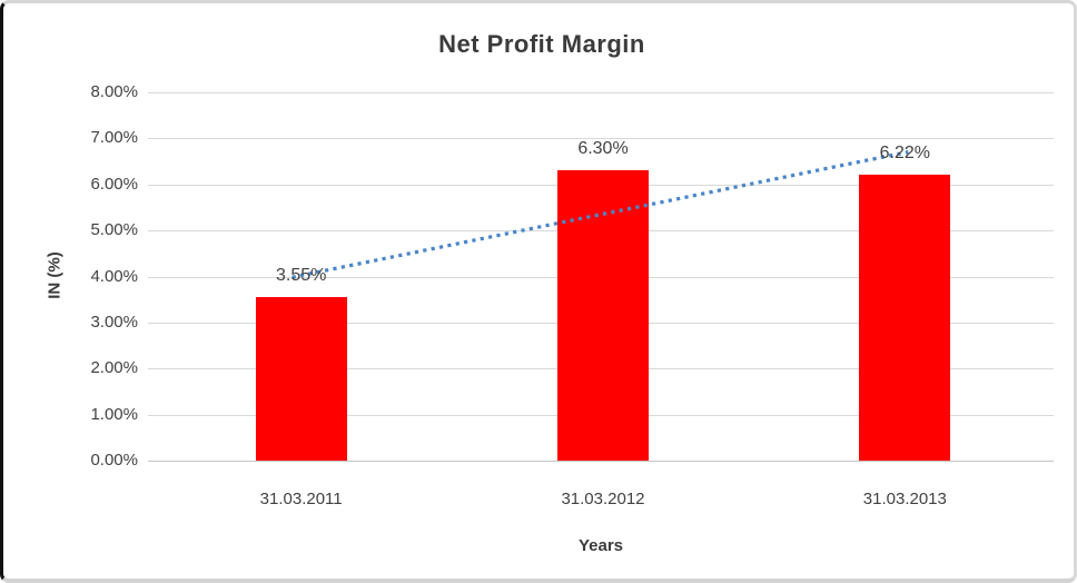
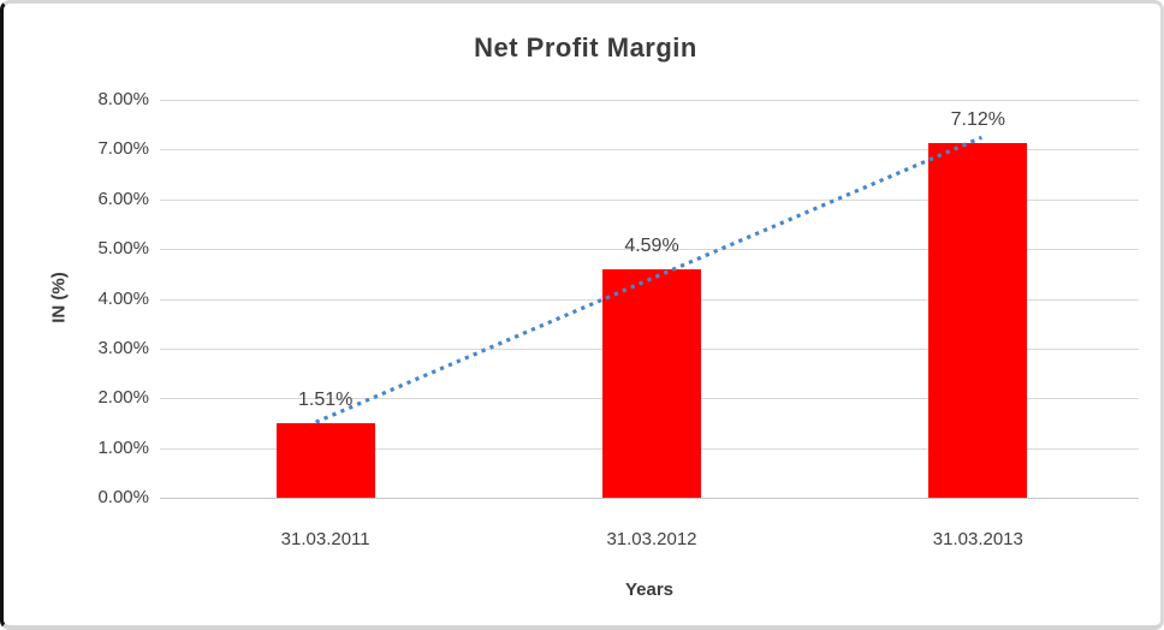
31.03.2011: 3.55% -> 1.51%
31.03.2012: 6.30% -> 4.59%
31.03.2013: 6.22% -> 7.12%
